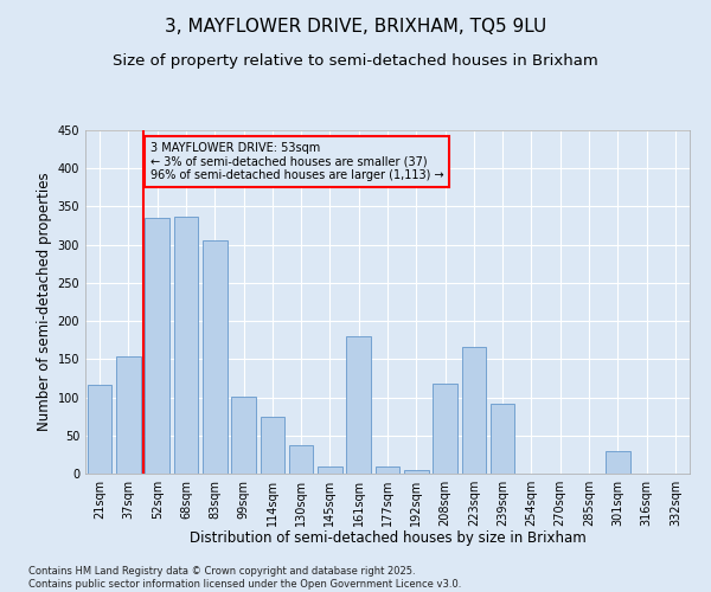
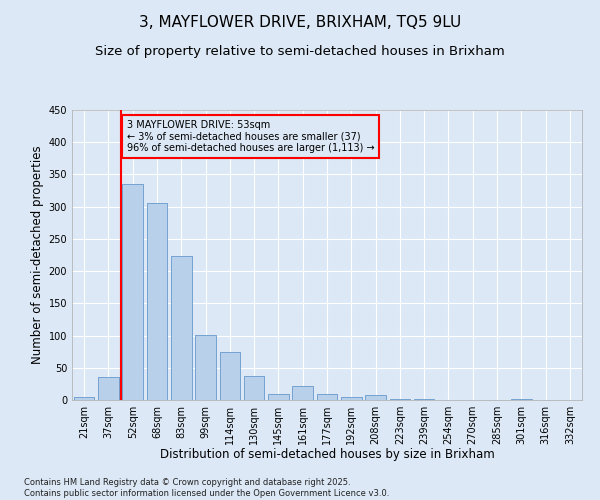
21sqm: 116 -> 4
37sqm: 154 -> 35
68sqm: 336 -> 305
83sqm: 306 -> 223
161sqm: 180 -> 21
208sqm: 118 -> 7
223sqm: 166 -> 1
239sqm: 92 -> 1
301sqm: 30 -> 1
